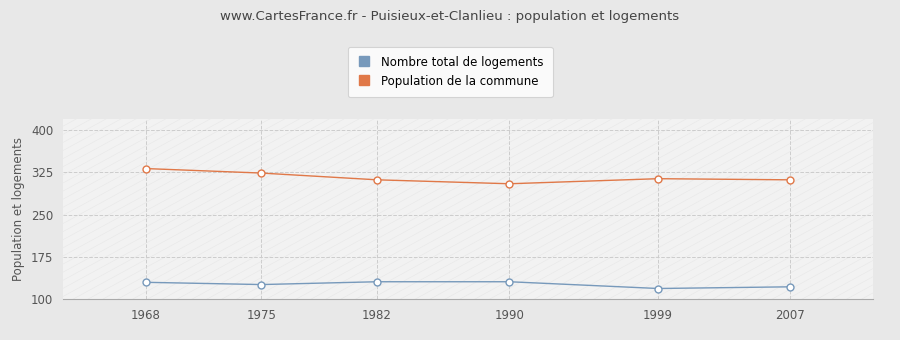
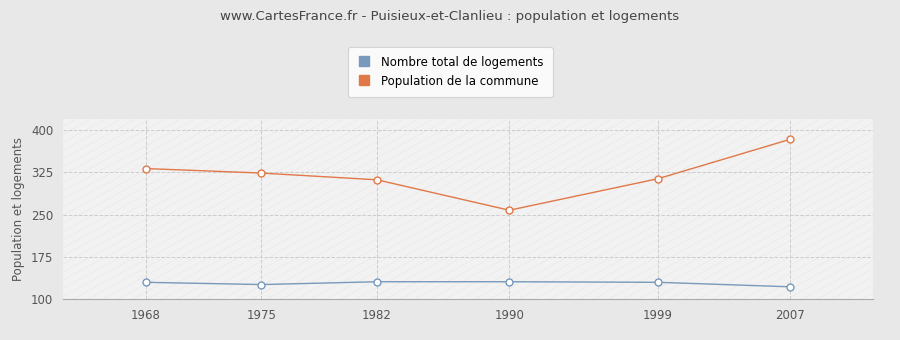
Population de la commune/1990: 305 -> 258
Nombre total de logements/1999: 119 -> 130
Population de la commune/2007: 312 -> 384
